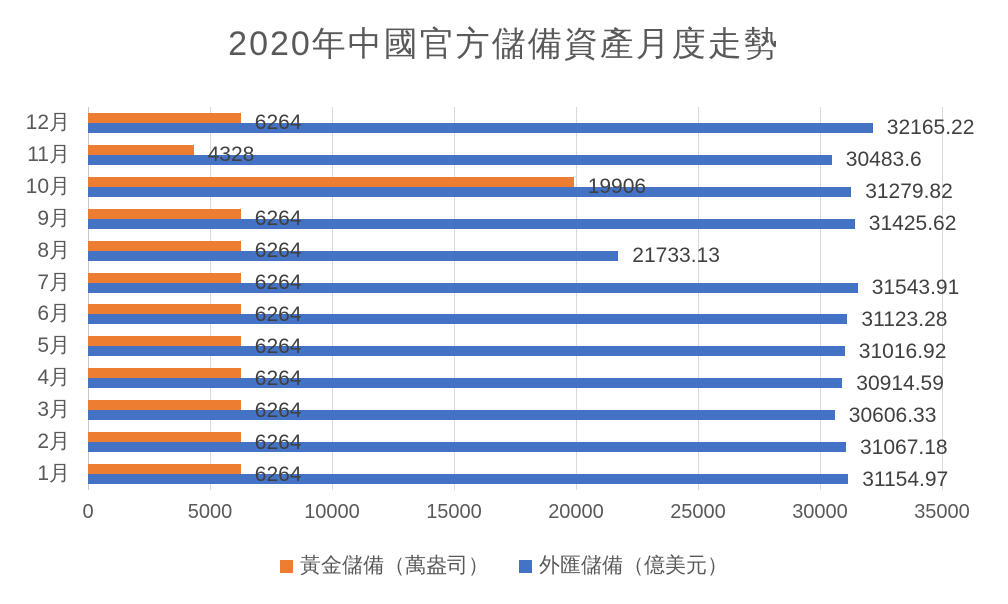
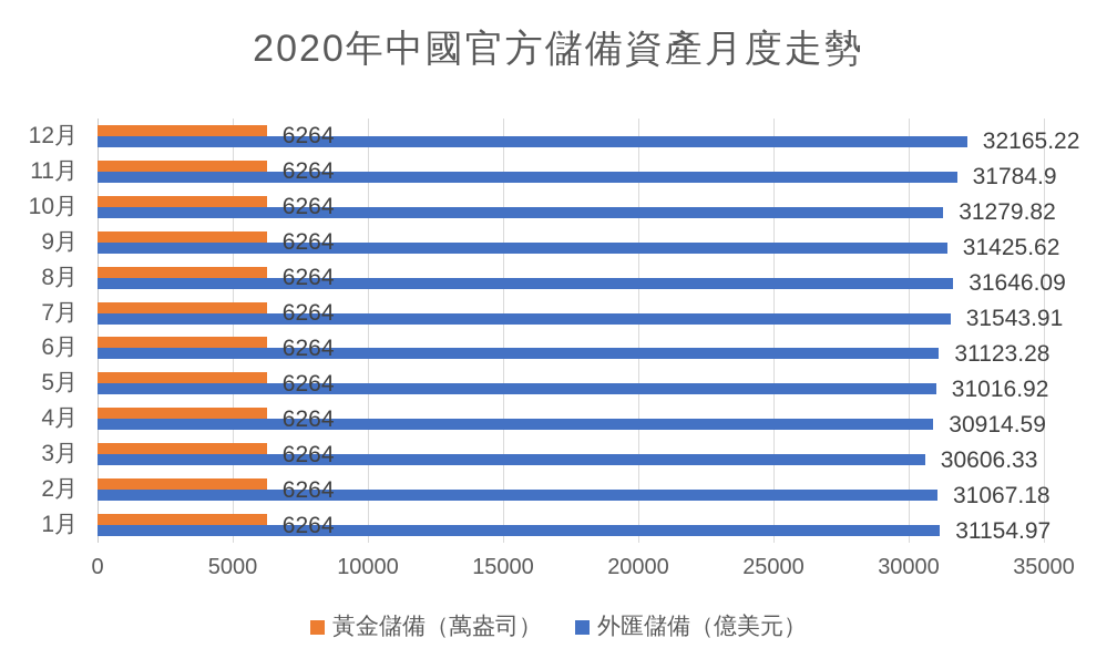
黃金儲備（萬盎司）/11月: 4328 -> 6264
外匯儲備（億美元）/11月: 30483.6 -> 31784.9
黃金儲備（萬盎司）/10月: 19906 -> 6264
外匯儲備（億美元）/8月: 21733.13 -> 31646.09
